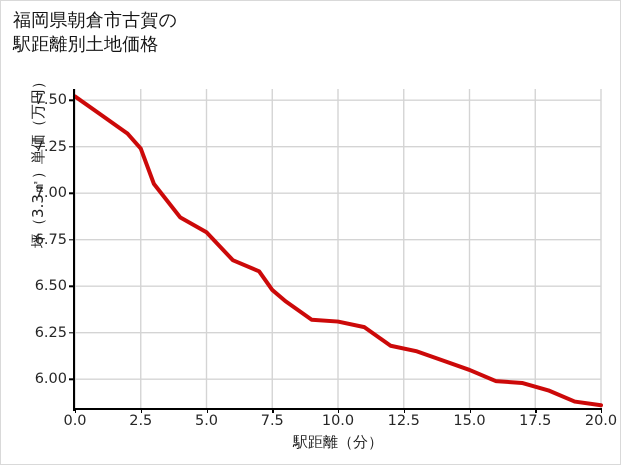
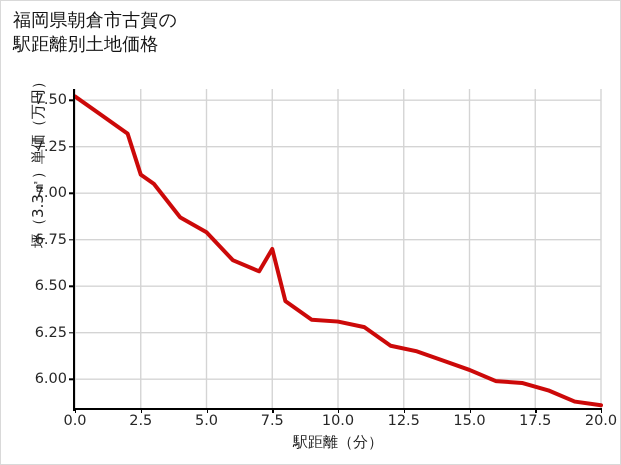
2.5: 7.2 -> 7.1
7.5: 6.5 -> 6.7
